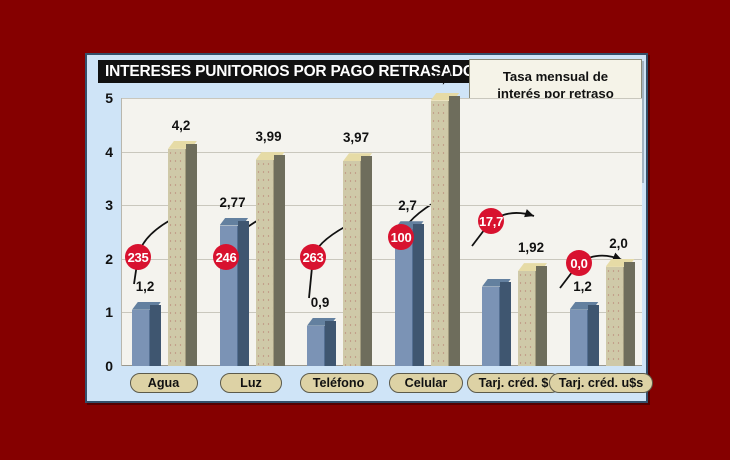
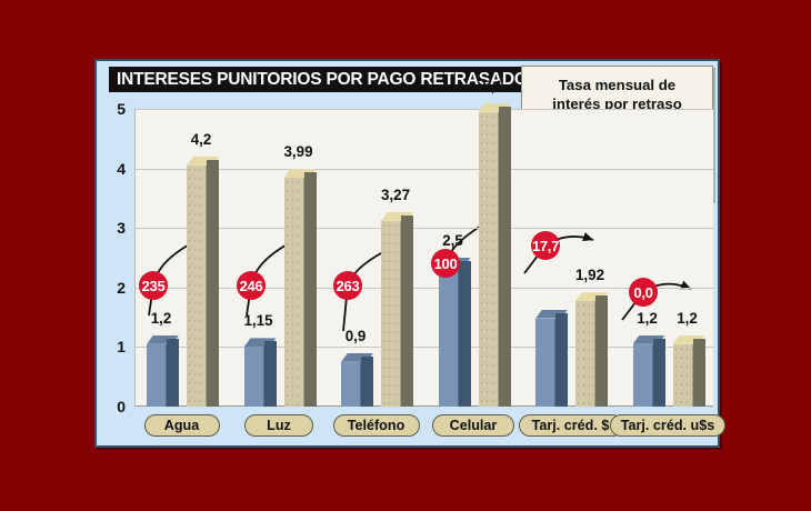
2001/Luz: 2,77 -> 1,15
2002/Teléfono: 3,97 -> 3,27
2001/Celular: 2,7 -> 2,5
2002/Tarj. créd. u$s: 2,0 -> 1,2
